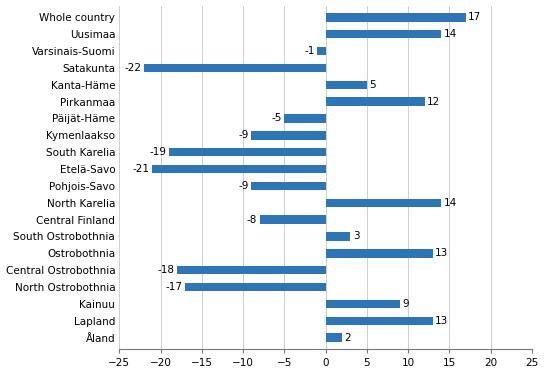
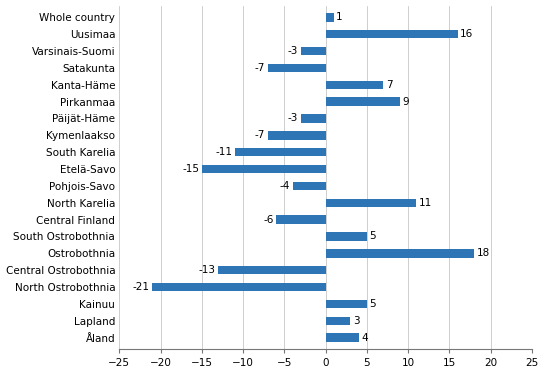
Whole country: 17 -> 1
Uusimaa: 14 -> 16
Varsinais-Suomi: -1 -> -3
Satakunta: -22 -> -7
Kanta-Häme: 5 -> 7
Pirkanmaa: 12 -> 9
Päijät-Häme: -5 -> -3
Kymenlaakso: -9 -> -7
South Karelia: -19 -> -11
Etelä-Savo: -21 -> -15
Pohjois-Savo: -9 -> -4
North Karelia: 14 -> 11
Central Finland: -8 -> -6
South Ostrobothnia: 3 -> 5
Ostrobothnia: 13 -> 18
Central Ostrobothnia: -18 -> -13
North Ostrobothnia: -17 -> -21
Kainuu: 9 -> 5
Lapland: 13 -> 3
Åland: 2 -> 4
